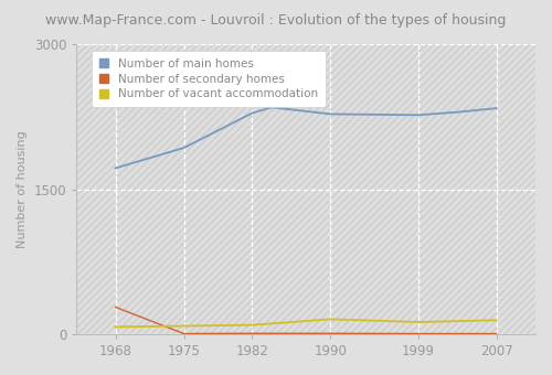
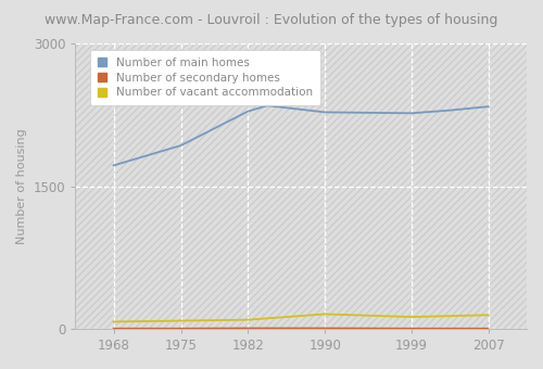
Number of secondary homes/1968: 280 -> 0
